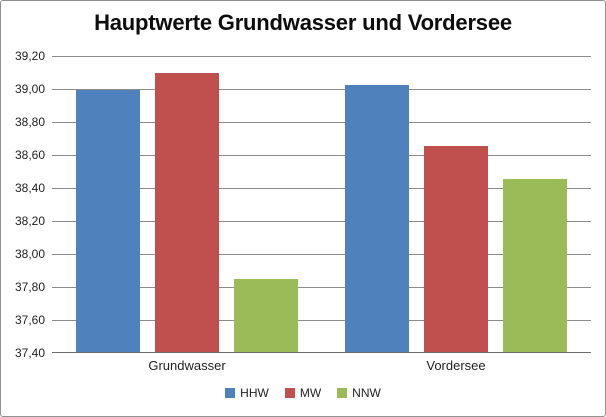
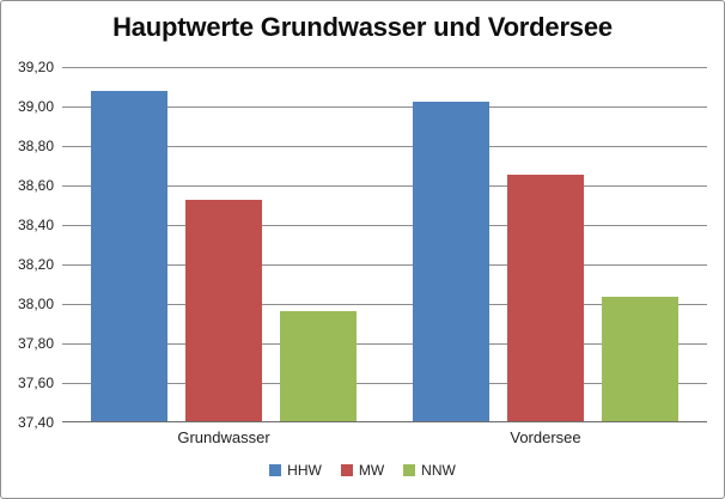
HHW/Grundwasser: 38,99 -> 39,07
MW/Grundwasser: 39,09 -> 38,52
NNW/Grundwasser: 37,84 -> 37,96
NNW/Vordersee: 38,45 -> 38,03
